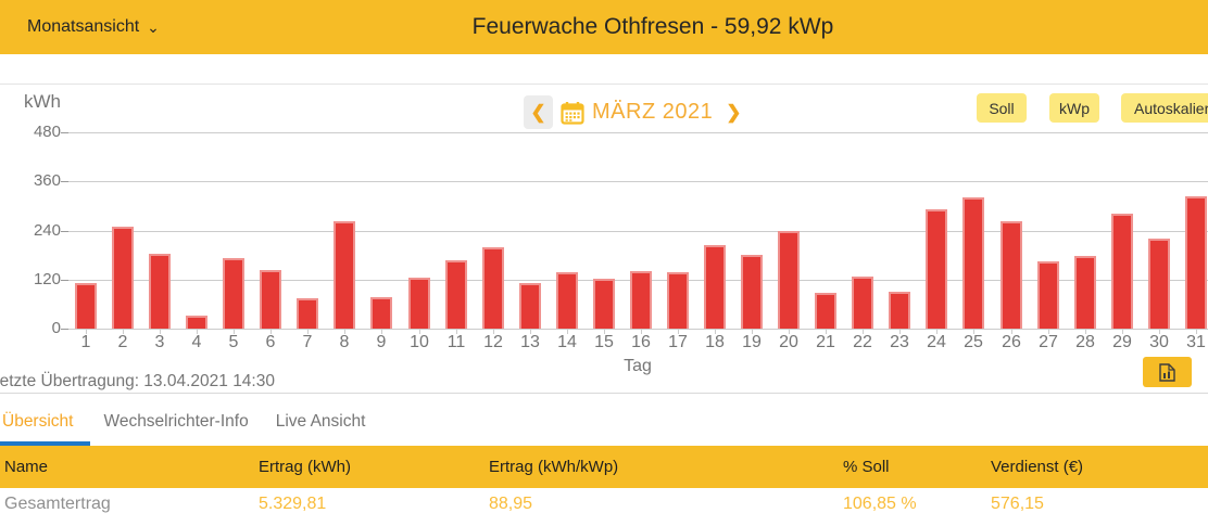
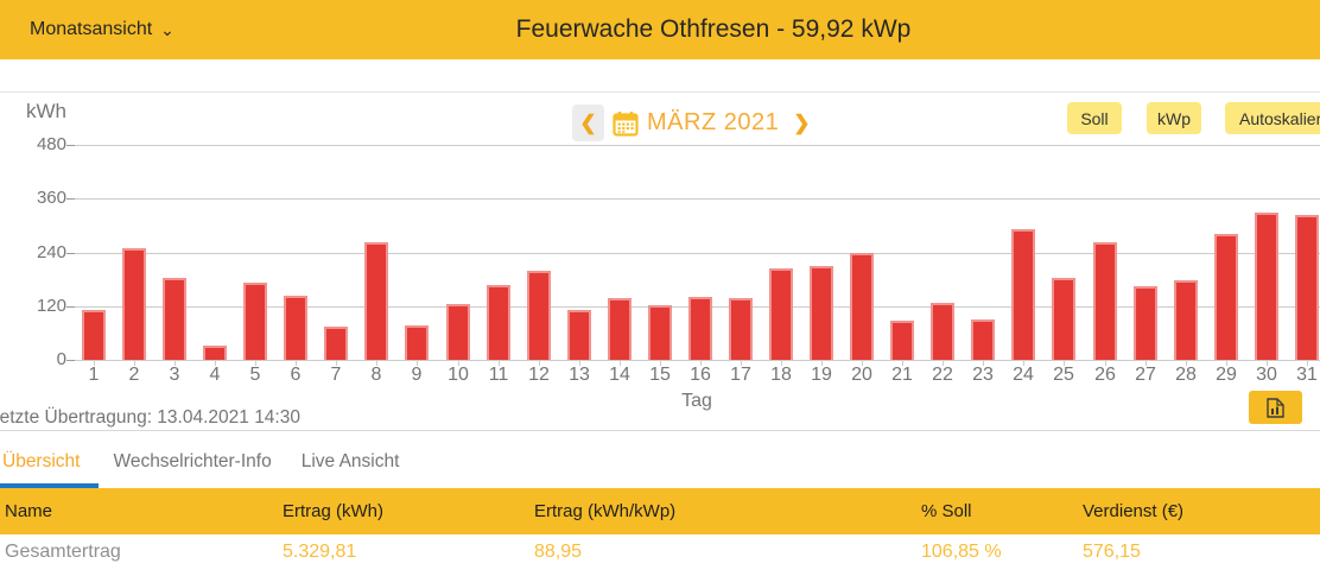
19: 180 -> 210
25: 320 -> 180
30: 220 -> 330
